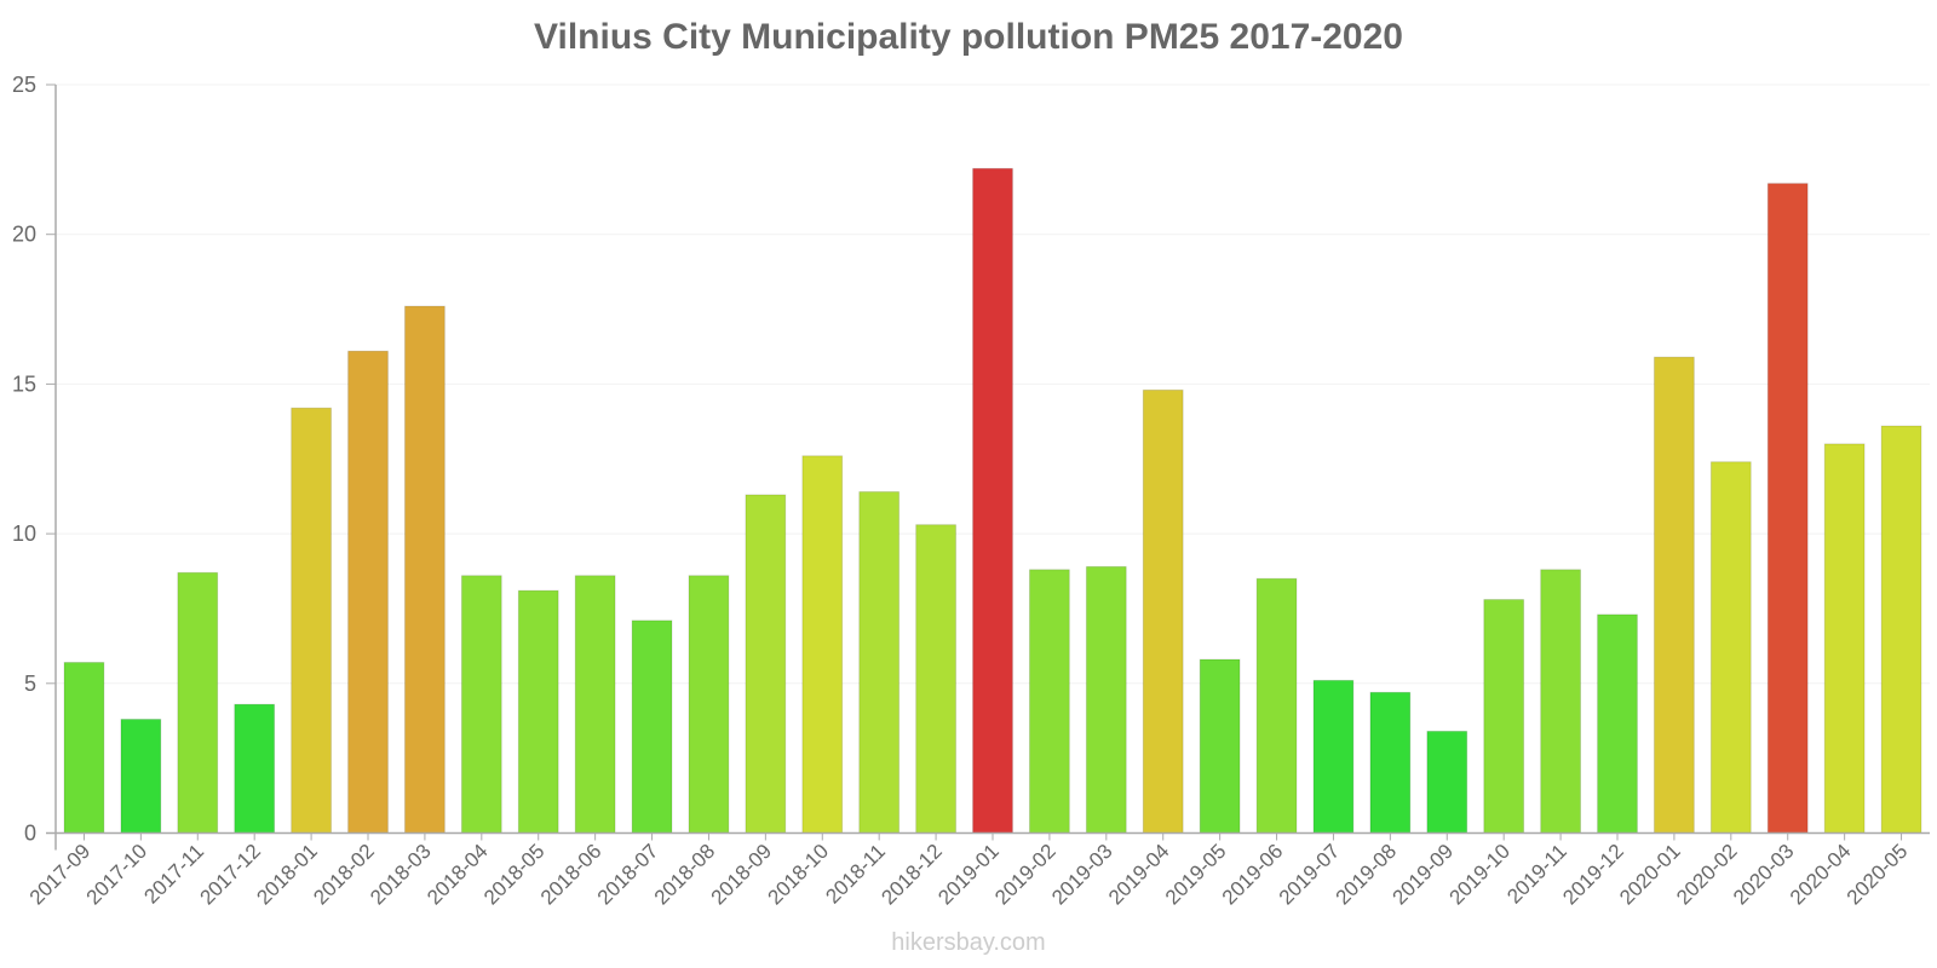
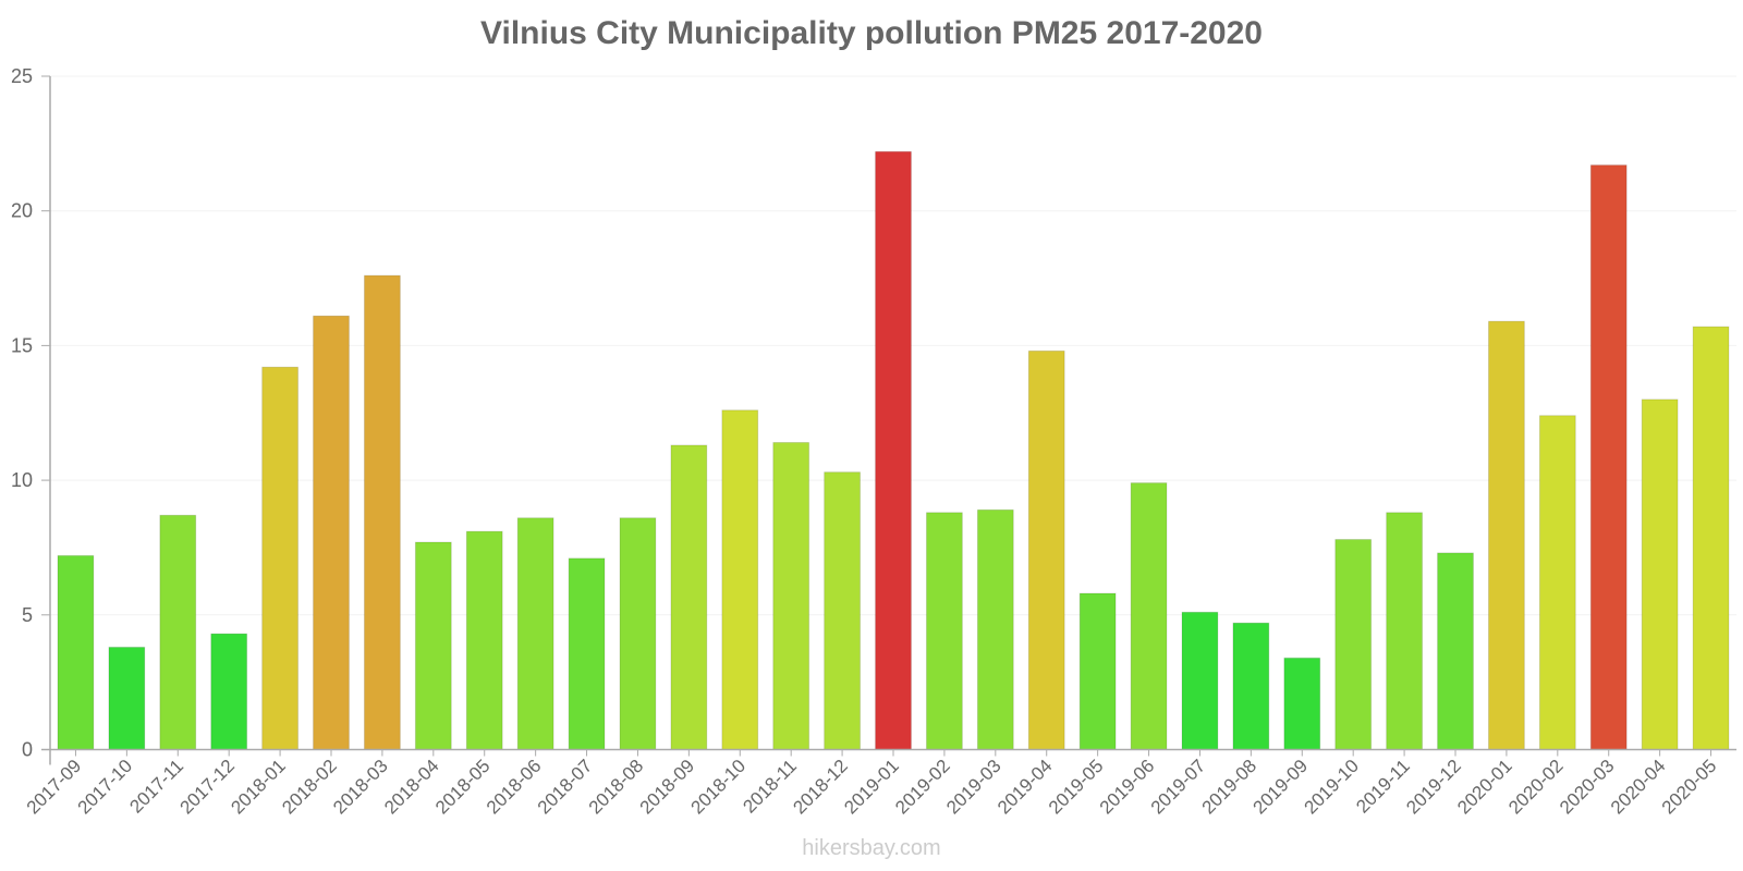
2017-09: 5.7 -> 7.2
2018-04: 8.6 -> 7.7
2019-06: 8.5 -> 9.9
2020-05: 13.6 -> 15.7
